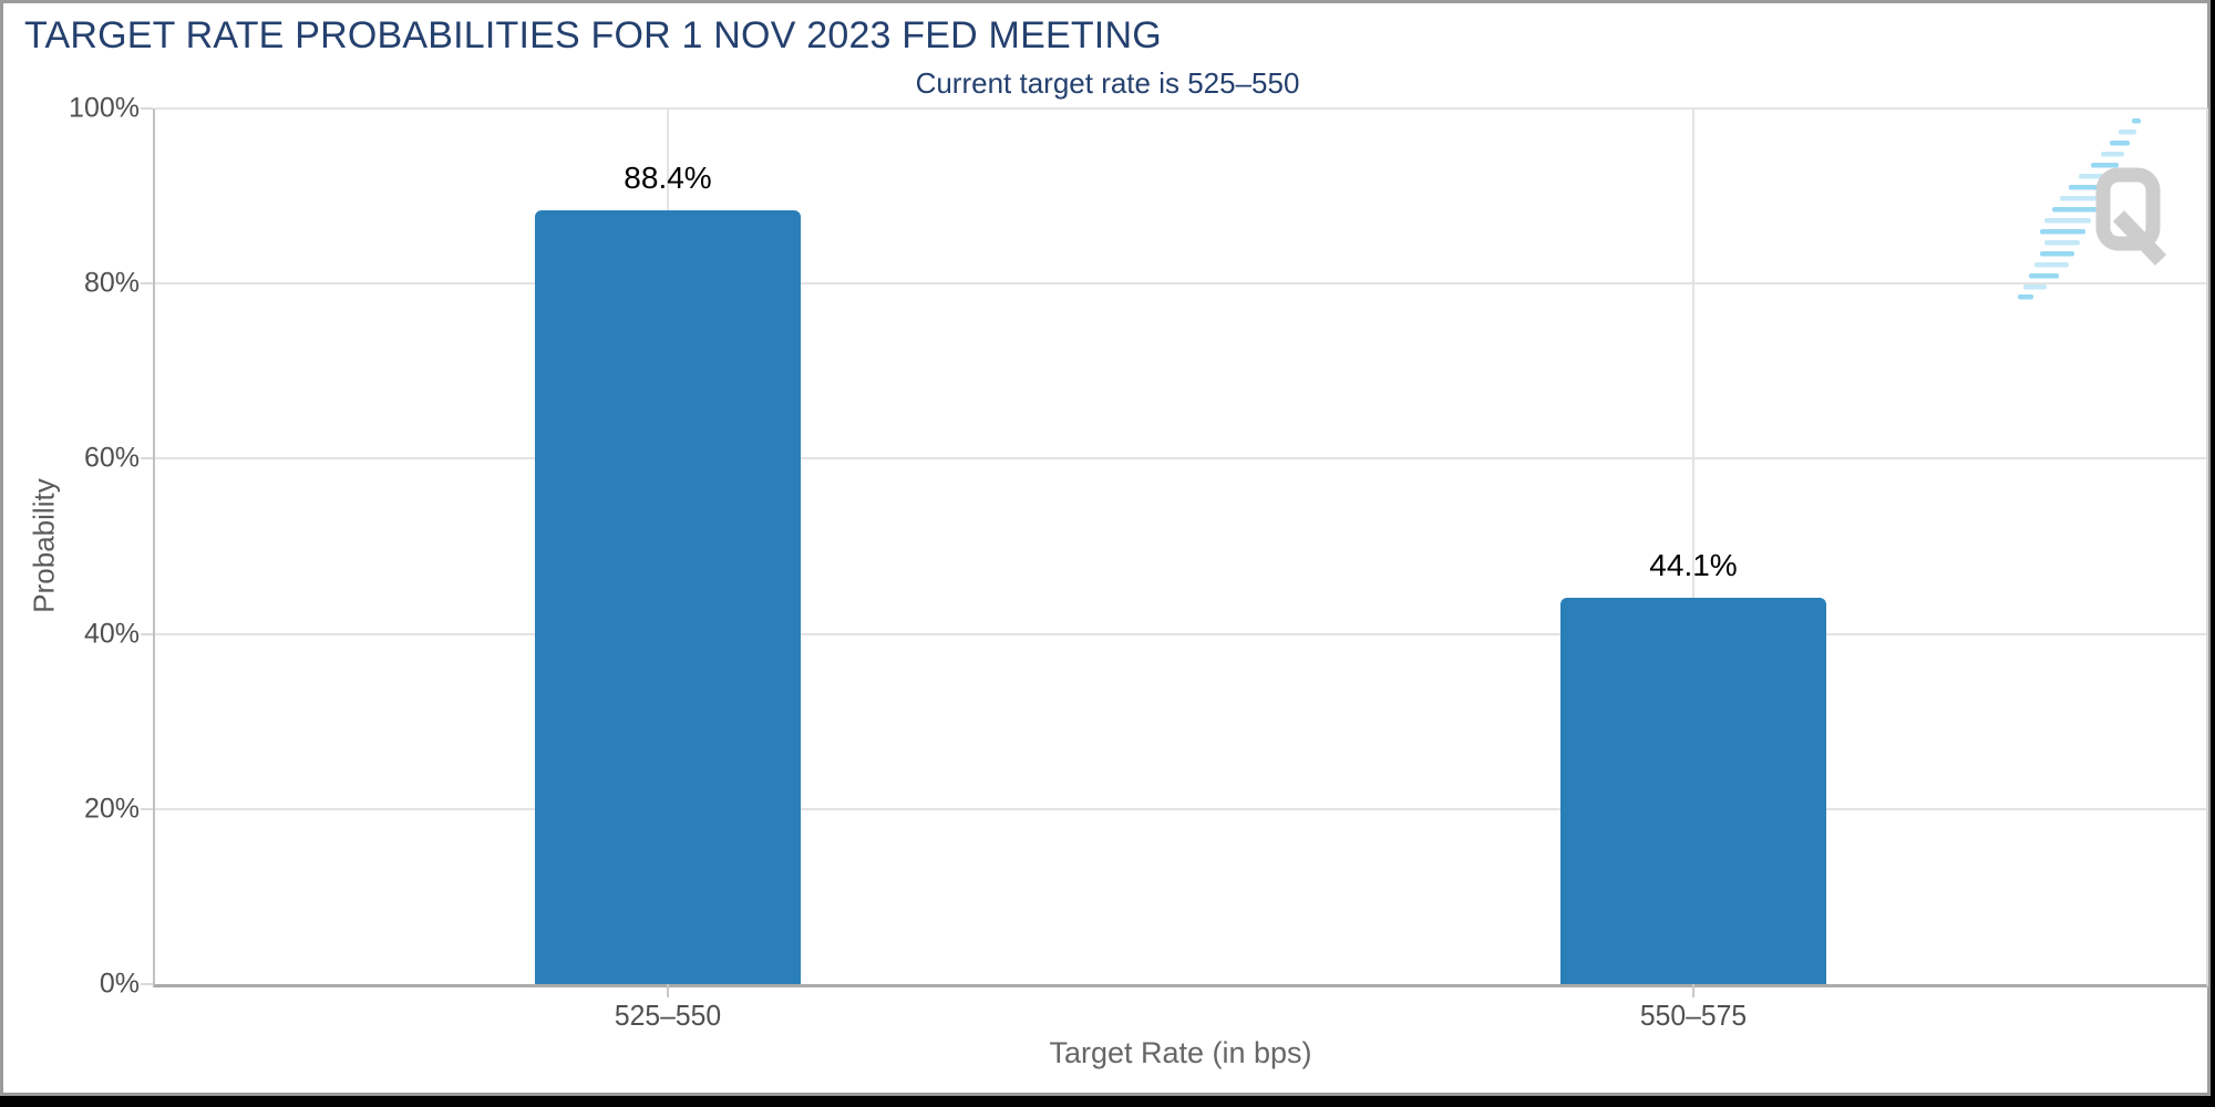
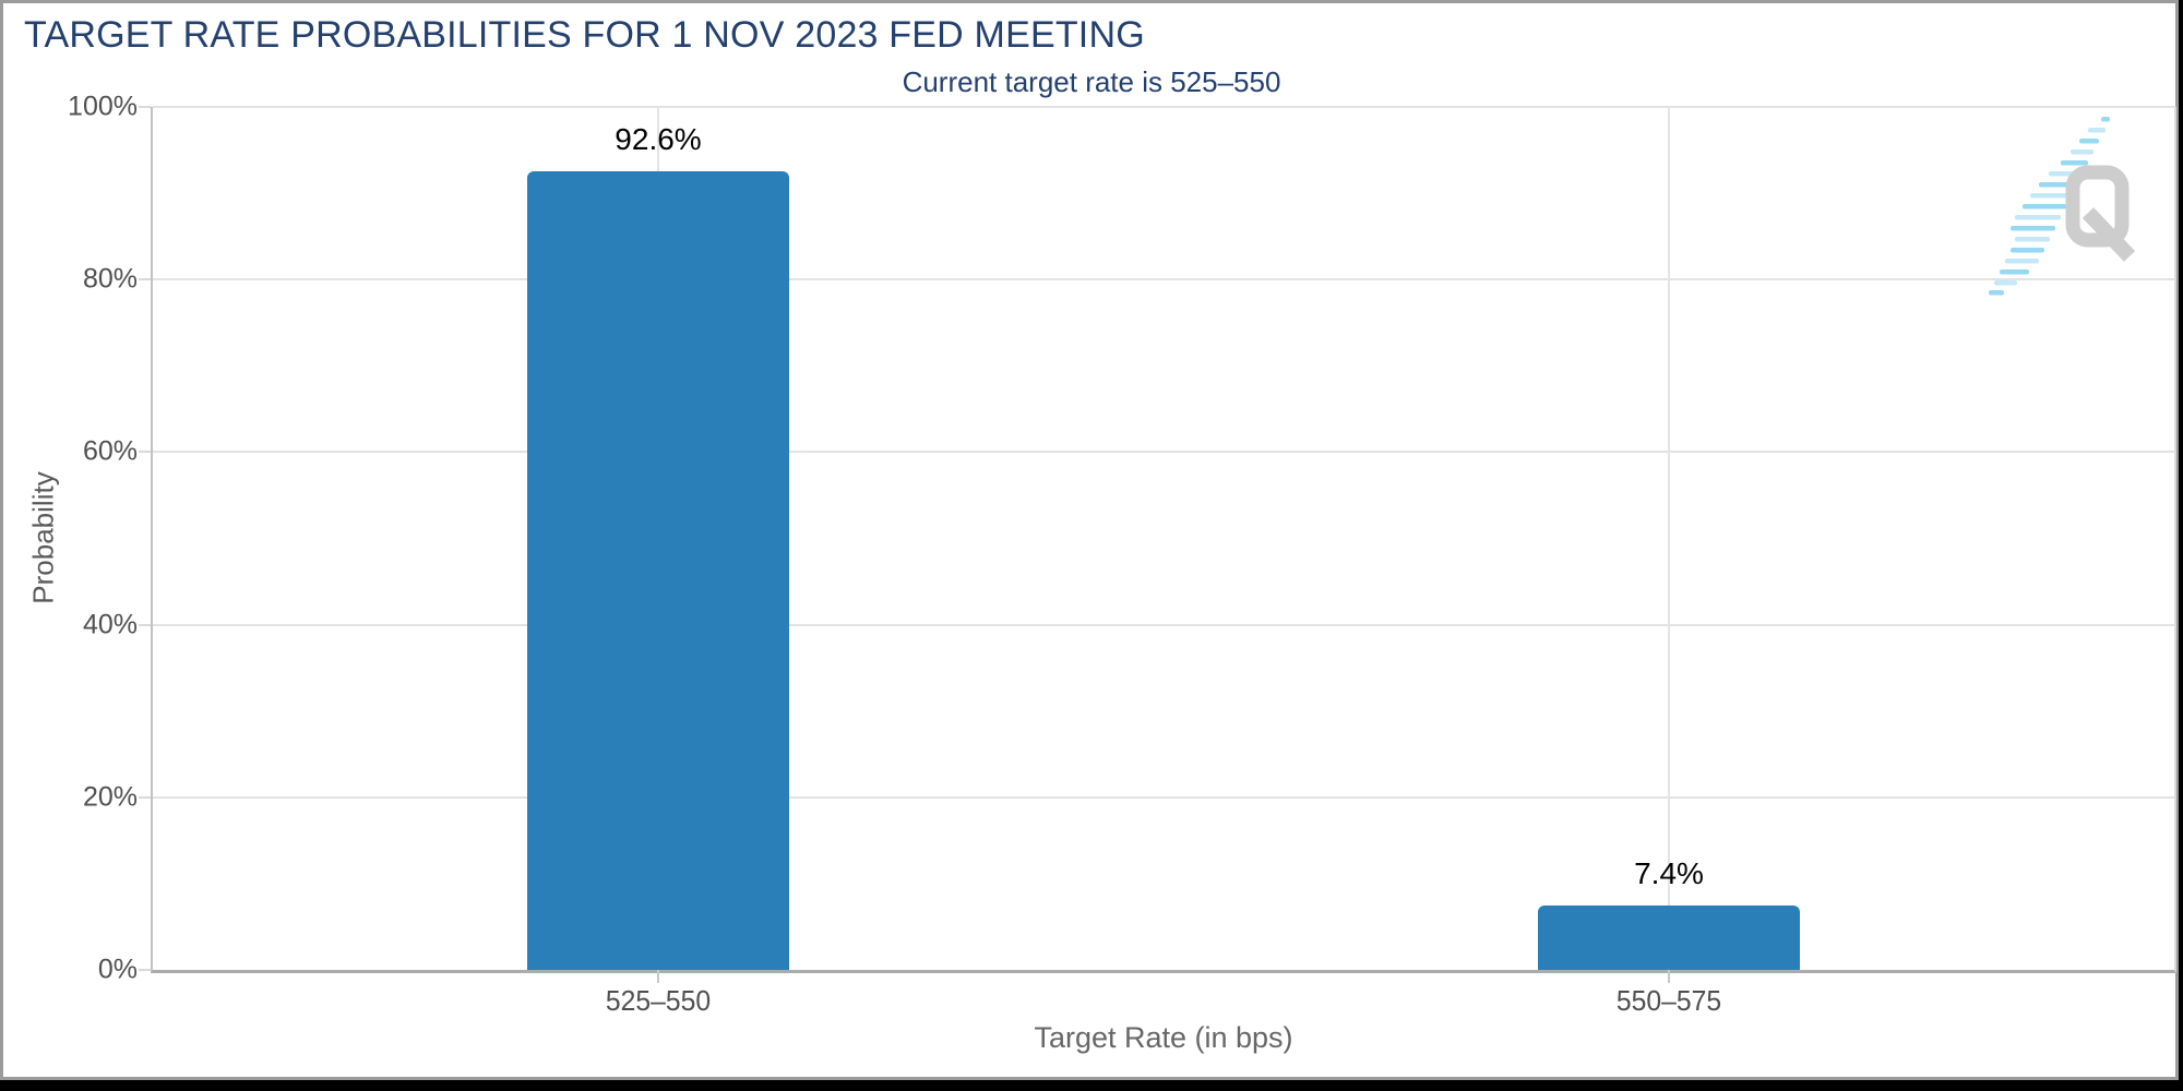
525–550: 88.4% -> 92.6%
550–575: 44.1% -> 7.4%
